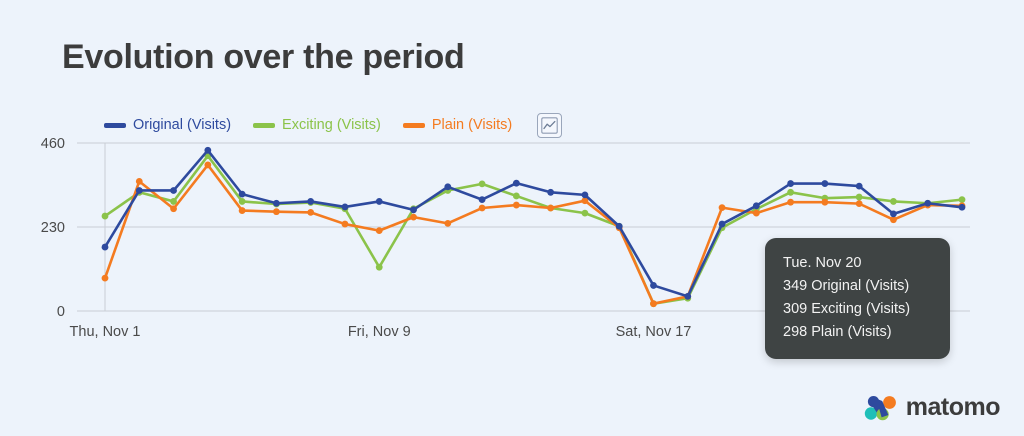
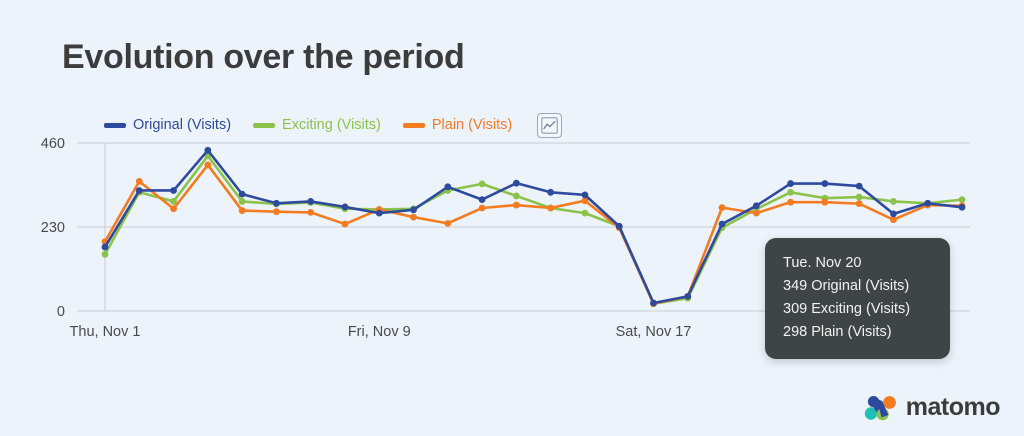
Exciting (Visits)/Thu, Nov 1: 260 -> 160
Plain (Visits)/Thu, Nov 1: 90 -> 190
Original (Visits)/Fri, Nov 9: 300 -> 270
Exciting (Visits)/Fri, Nov 9: 120 -> 280
Plain (Visits)/Fri, Nov 9: 220 -> 280
Original (Visits)/Sat, Nov 17: 70 -> 20
